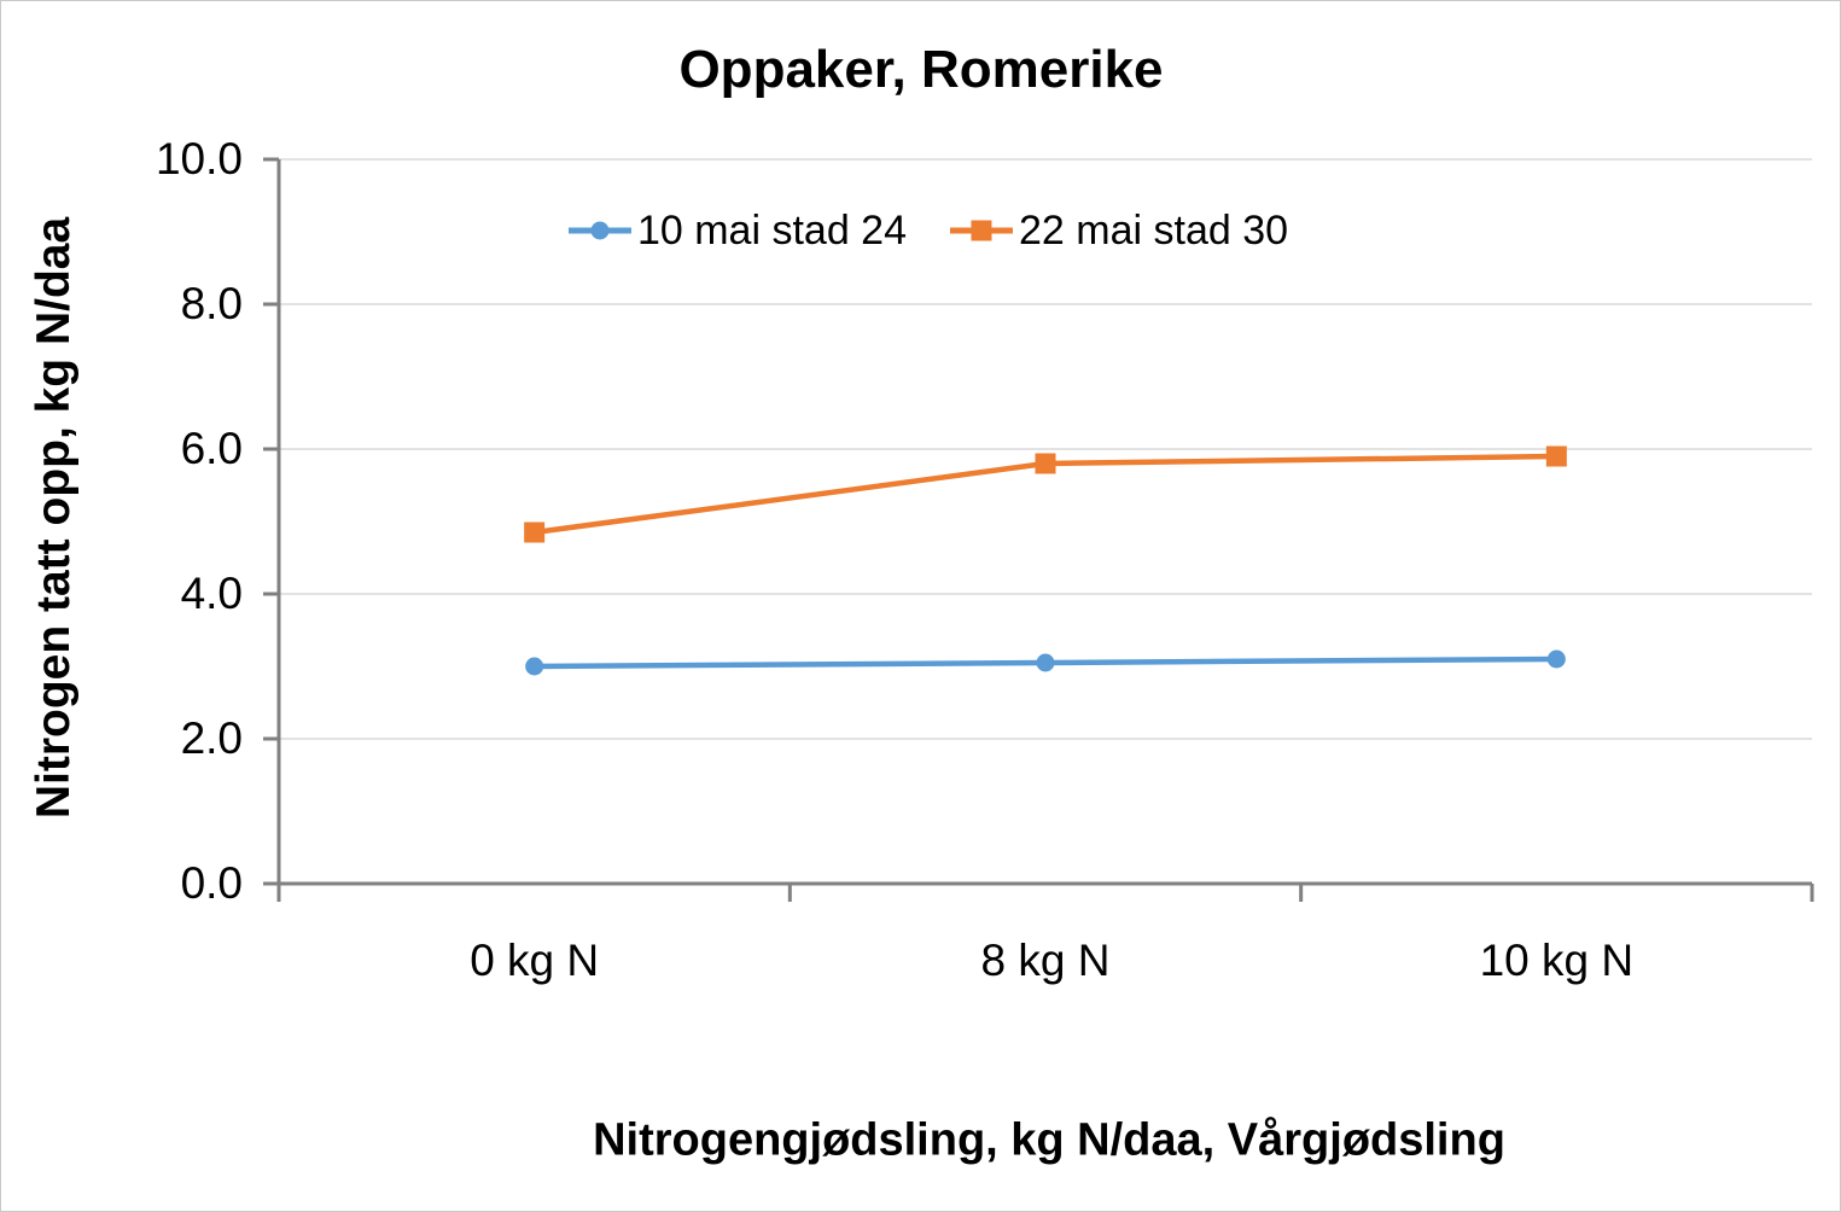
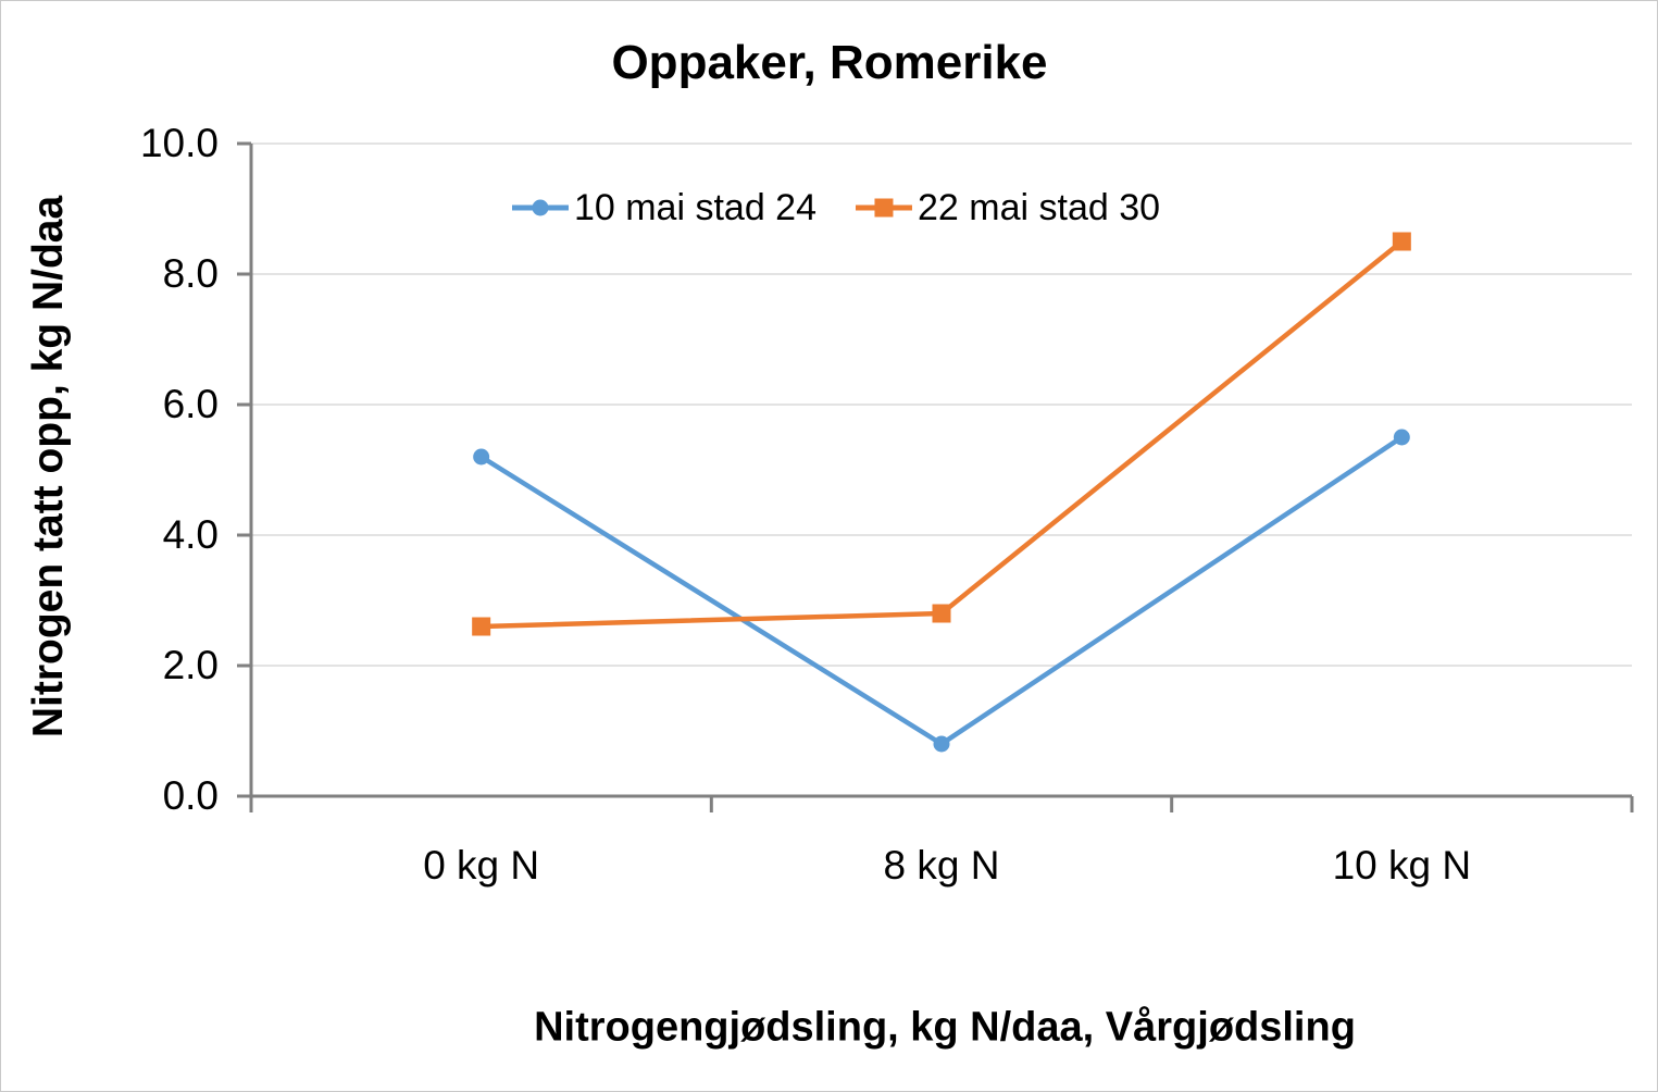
10 mai stad 24/0 kg N: 3.0 -> 5.2
22 mai stad 30/0 kg N: 4.8 -> 2.6
10 mai stad 24/8 kg N: 3.0 -> 0.8
22 mai stad 30/8 kg N: 5.8 -> 2.8
10 mai stad 24/10 kg N: 3.1 -> 5.5
22 mai stad 30/10 kg N: 5.9 -> 8.5
